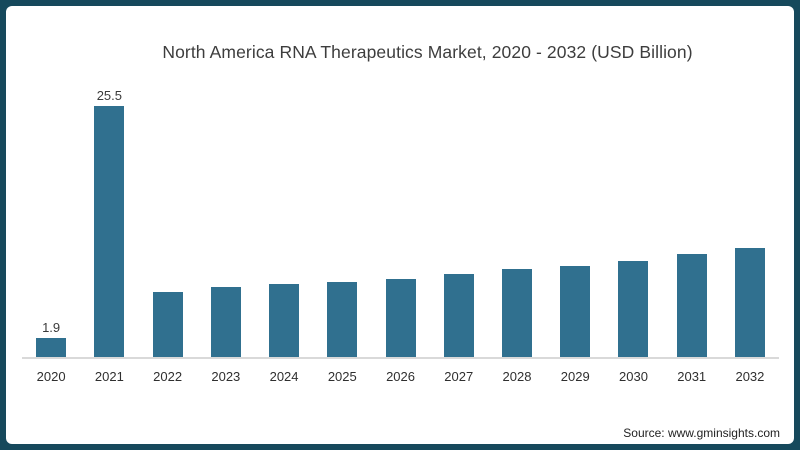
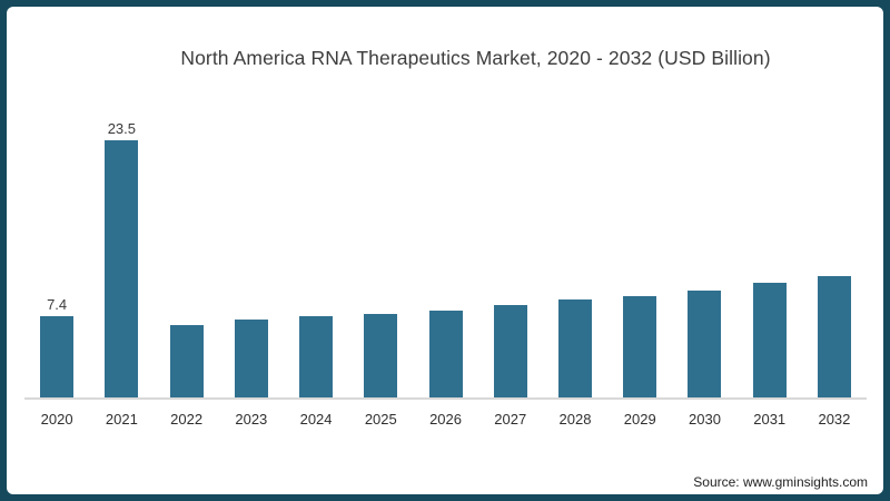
2020: 1.9 -> 7.4
2021: 25.5 -> 23.5
